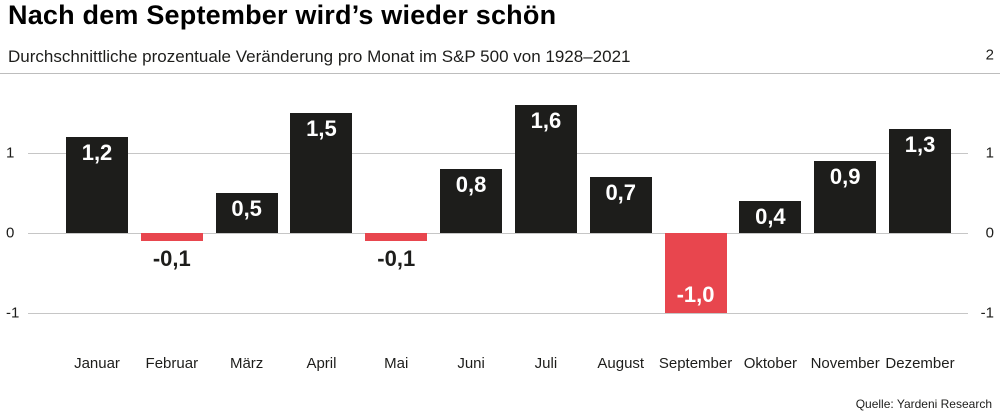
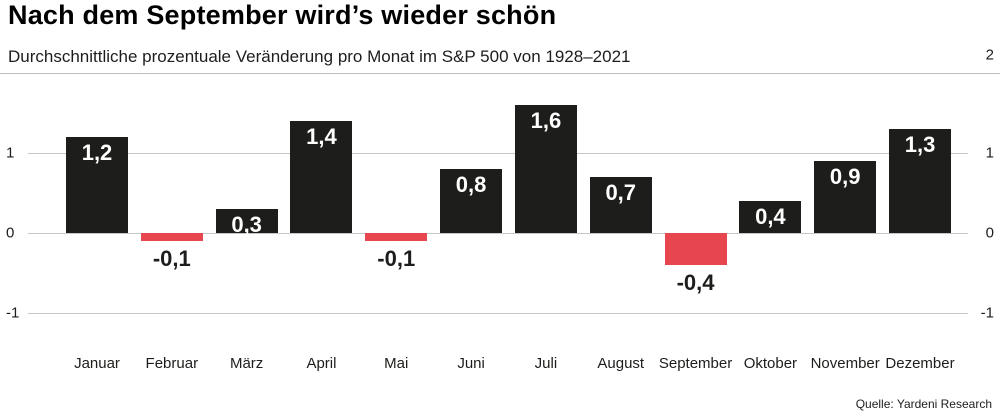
März: 0,5 -> 0,3
April: 1,5 -> 1,4
September: -1,0 -> -0,4
